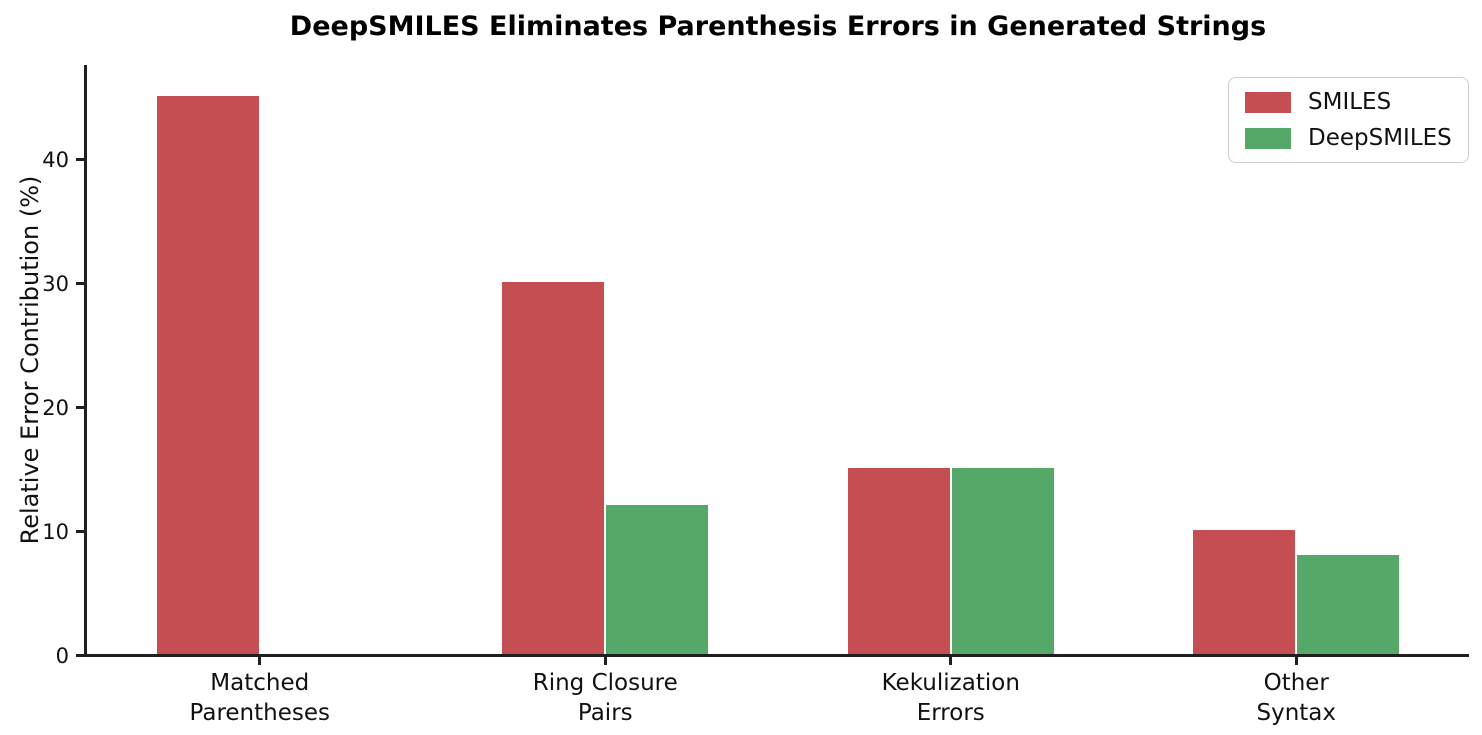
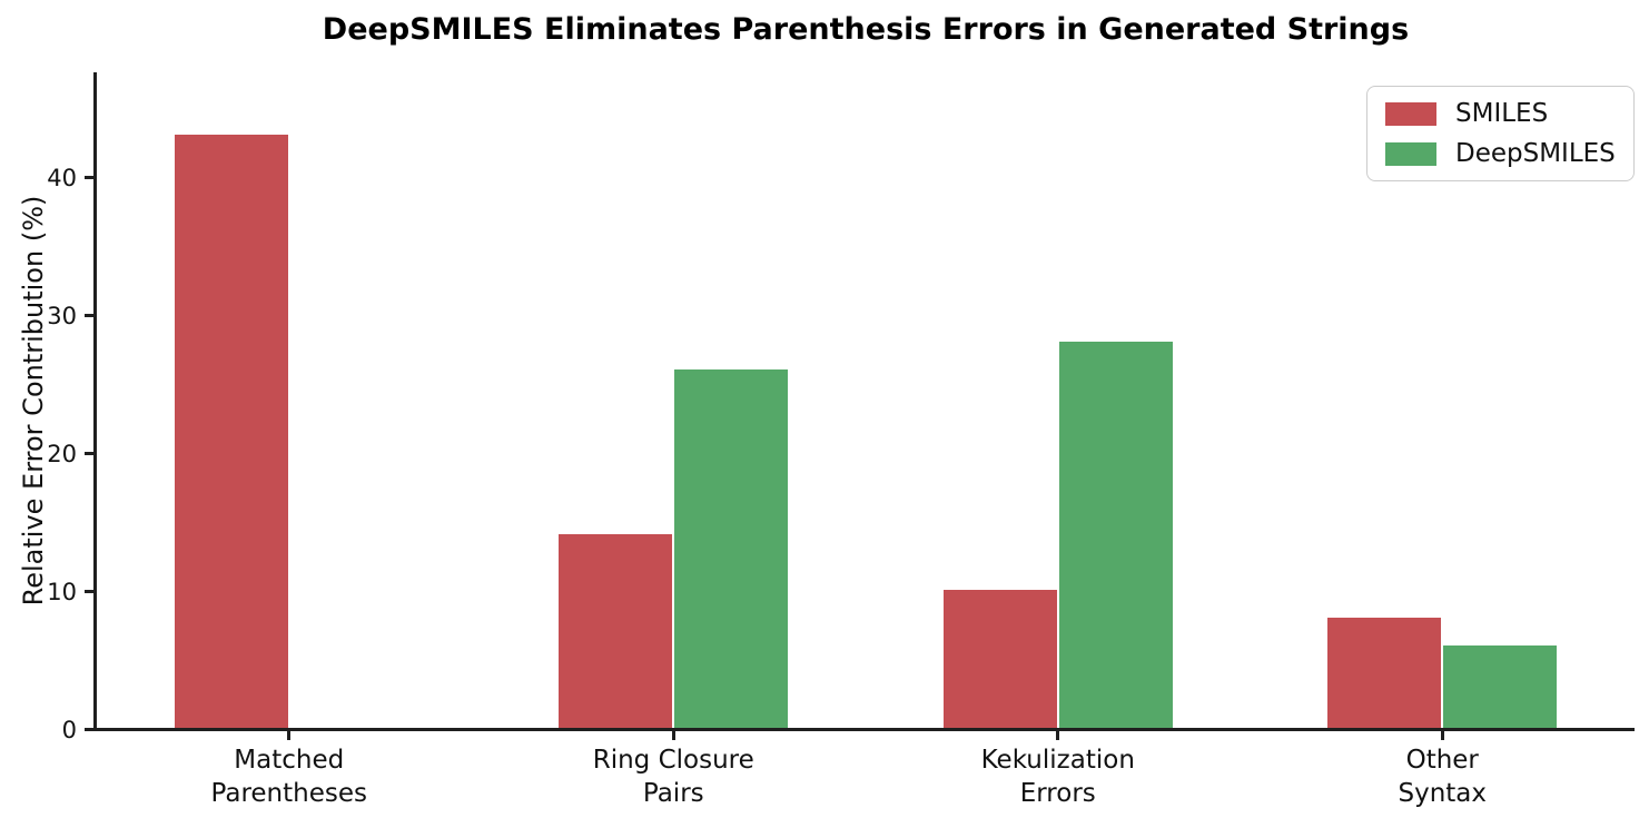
SMILES/Matched Parentheses: 45 -> 43
SMILES/Ring Closure Pairs: 30 -> 14
DeepSMILES/Ring Closure Pairs: 12 -> 26
SMILES/Kekulization Errors: 15 -> 10
DeepSMILES/Kekulization Errors: 15 -> 28
SMILES/Other Syntax: 10 -> 8
DeepSMILES/Other Syntax: 8 -> 6
